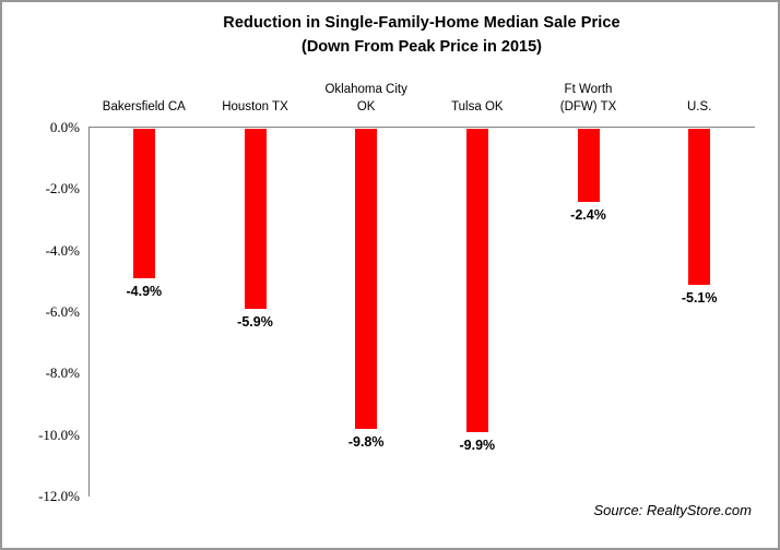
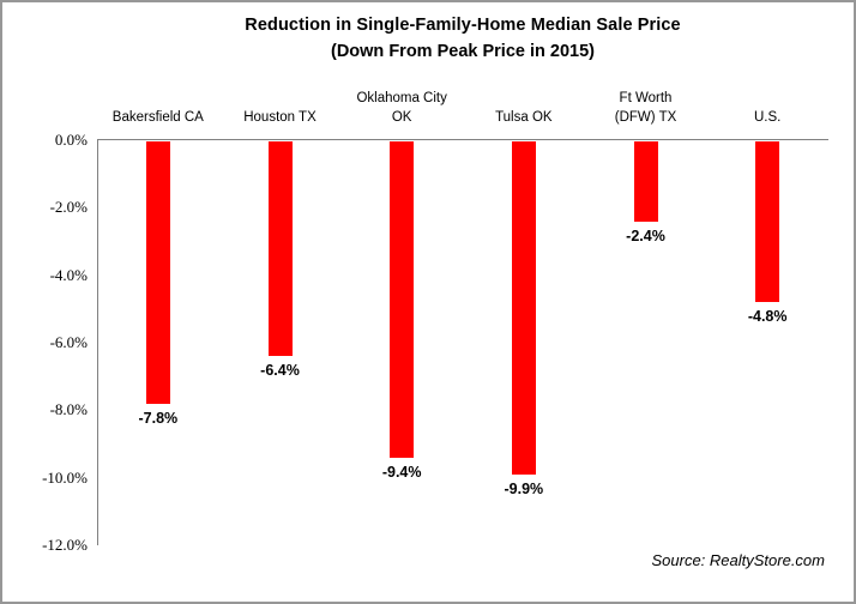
Bakersfield CA: -4.9% -> -7.8%
Houston TX: -5.9% -> -6.4%
Oklahoma City OK: -9.8% -> -9.4%
U.S.: -5.1% -> -4.8%
